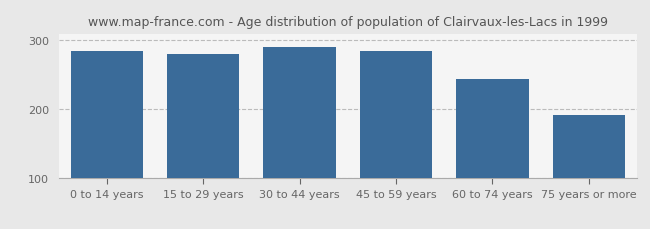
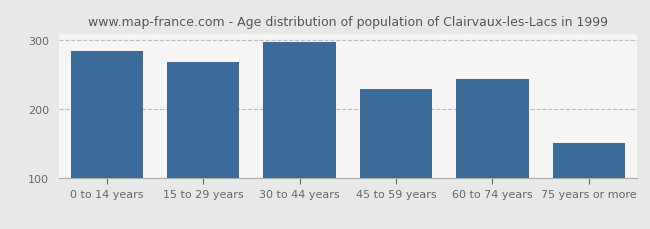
15 to 29 years: 280 -> 268
30 to 44 years: 290 -> 298
45 to 59 years: 284 -> 229
75 years or more: 192 -> 152
